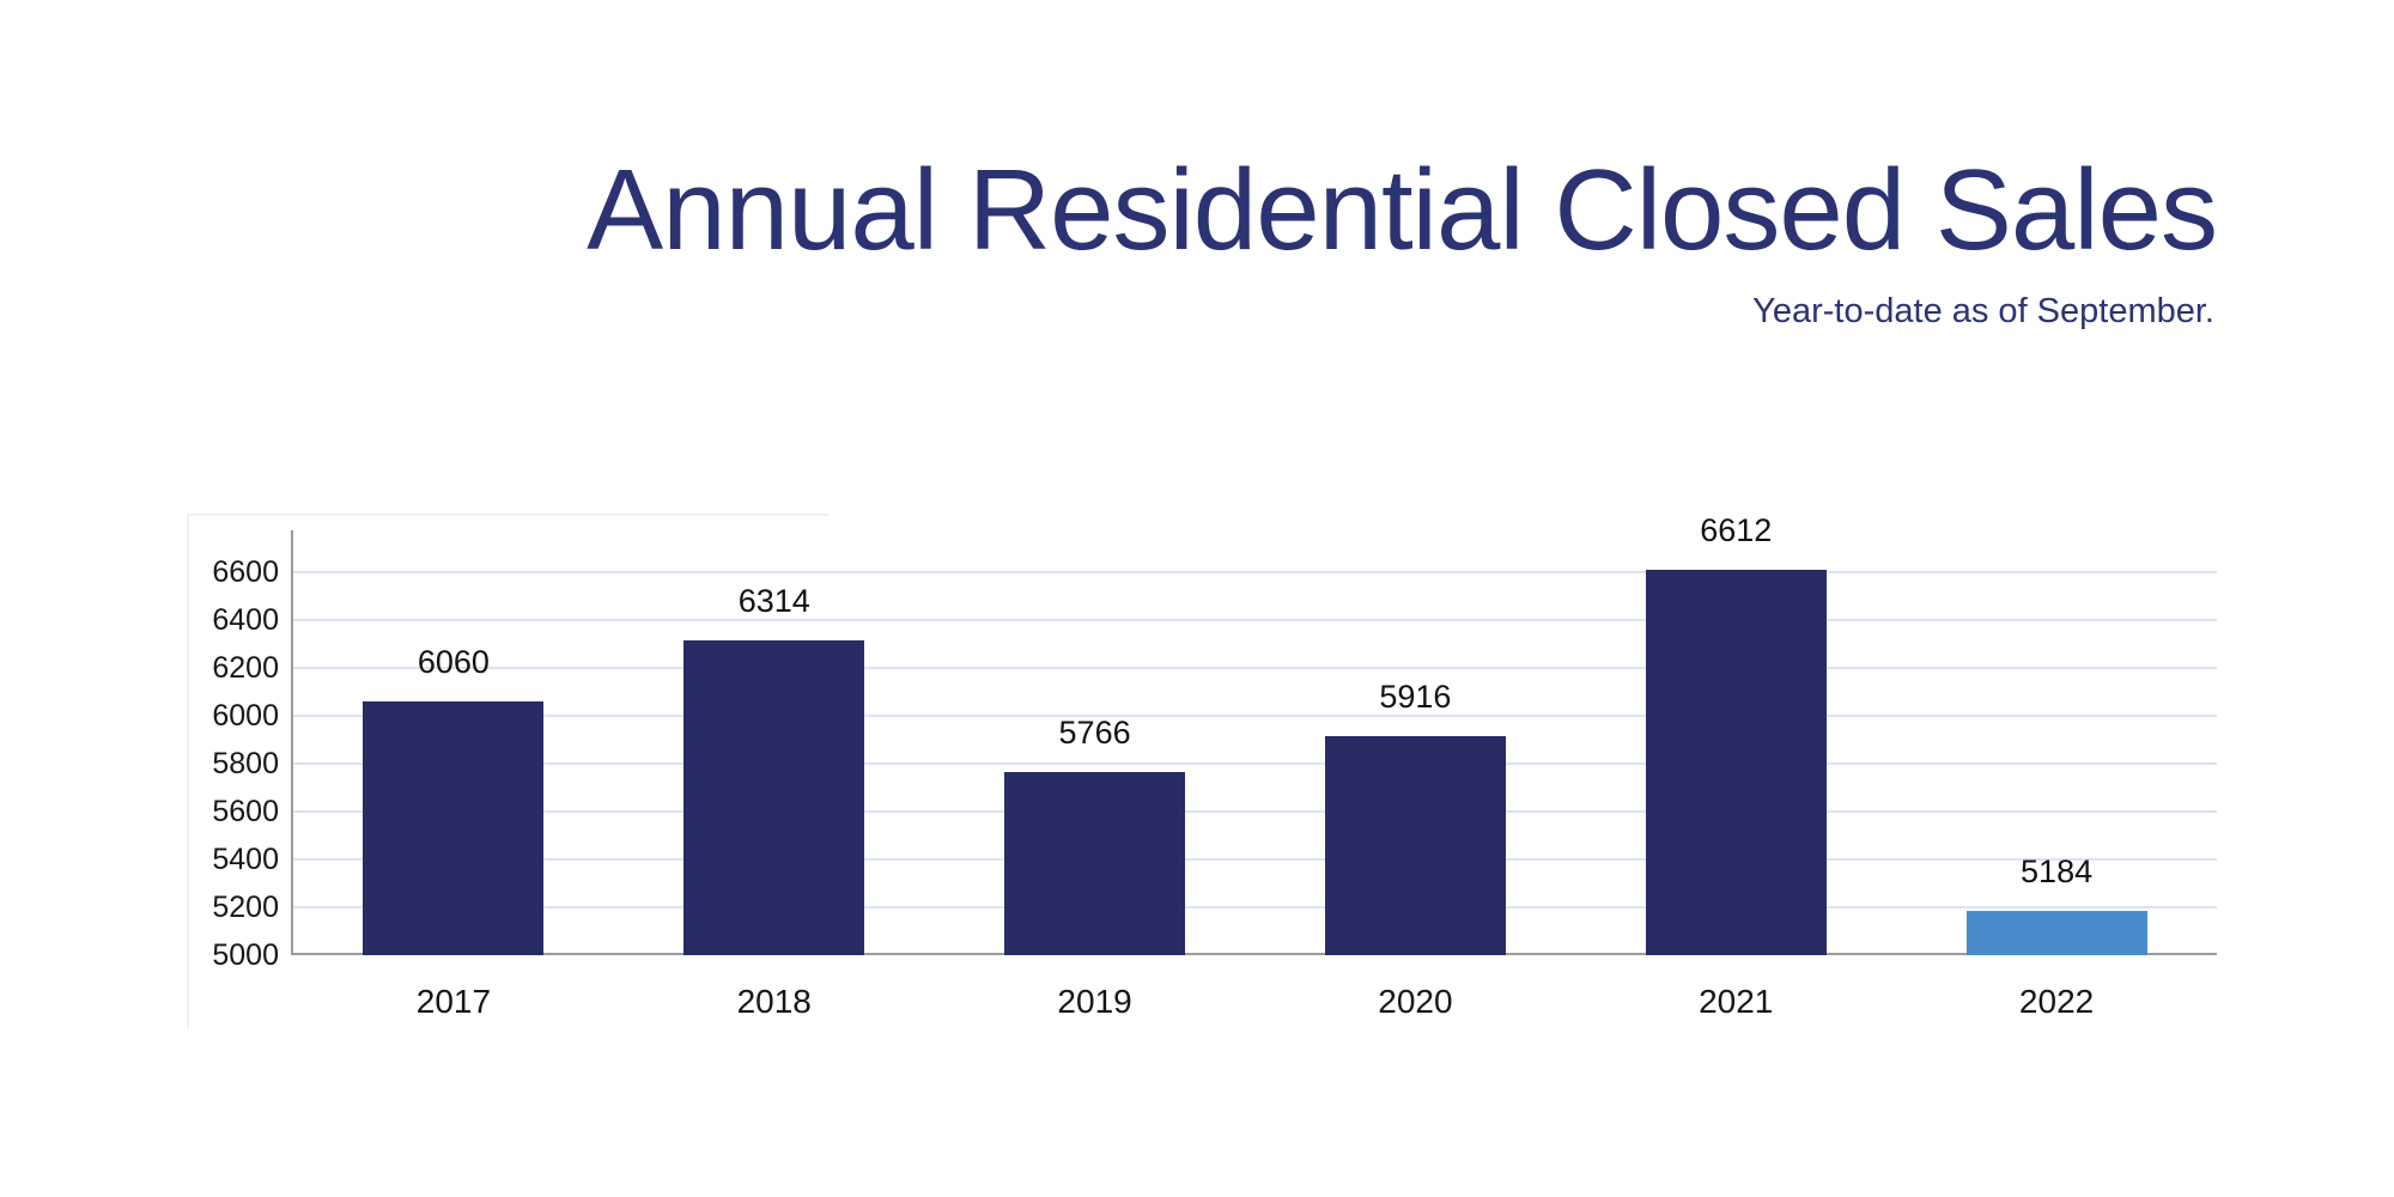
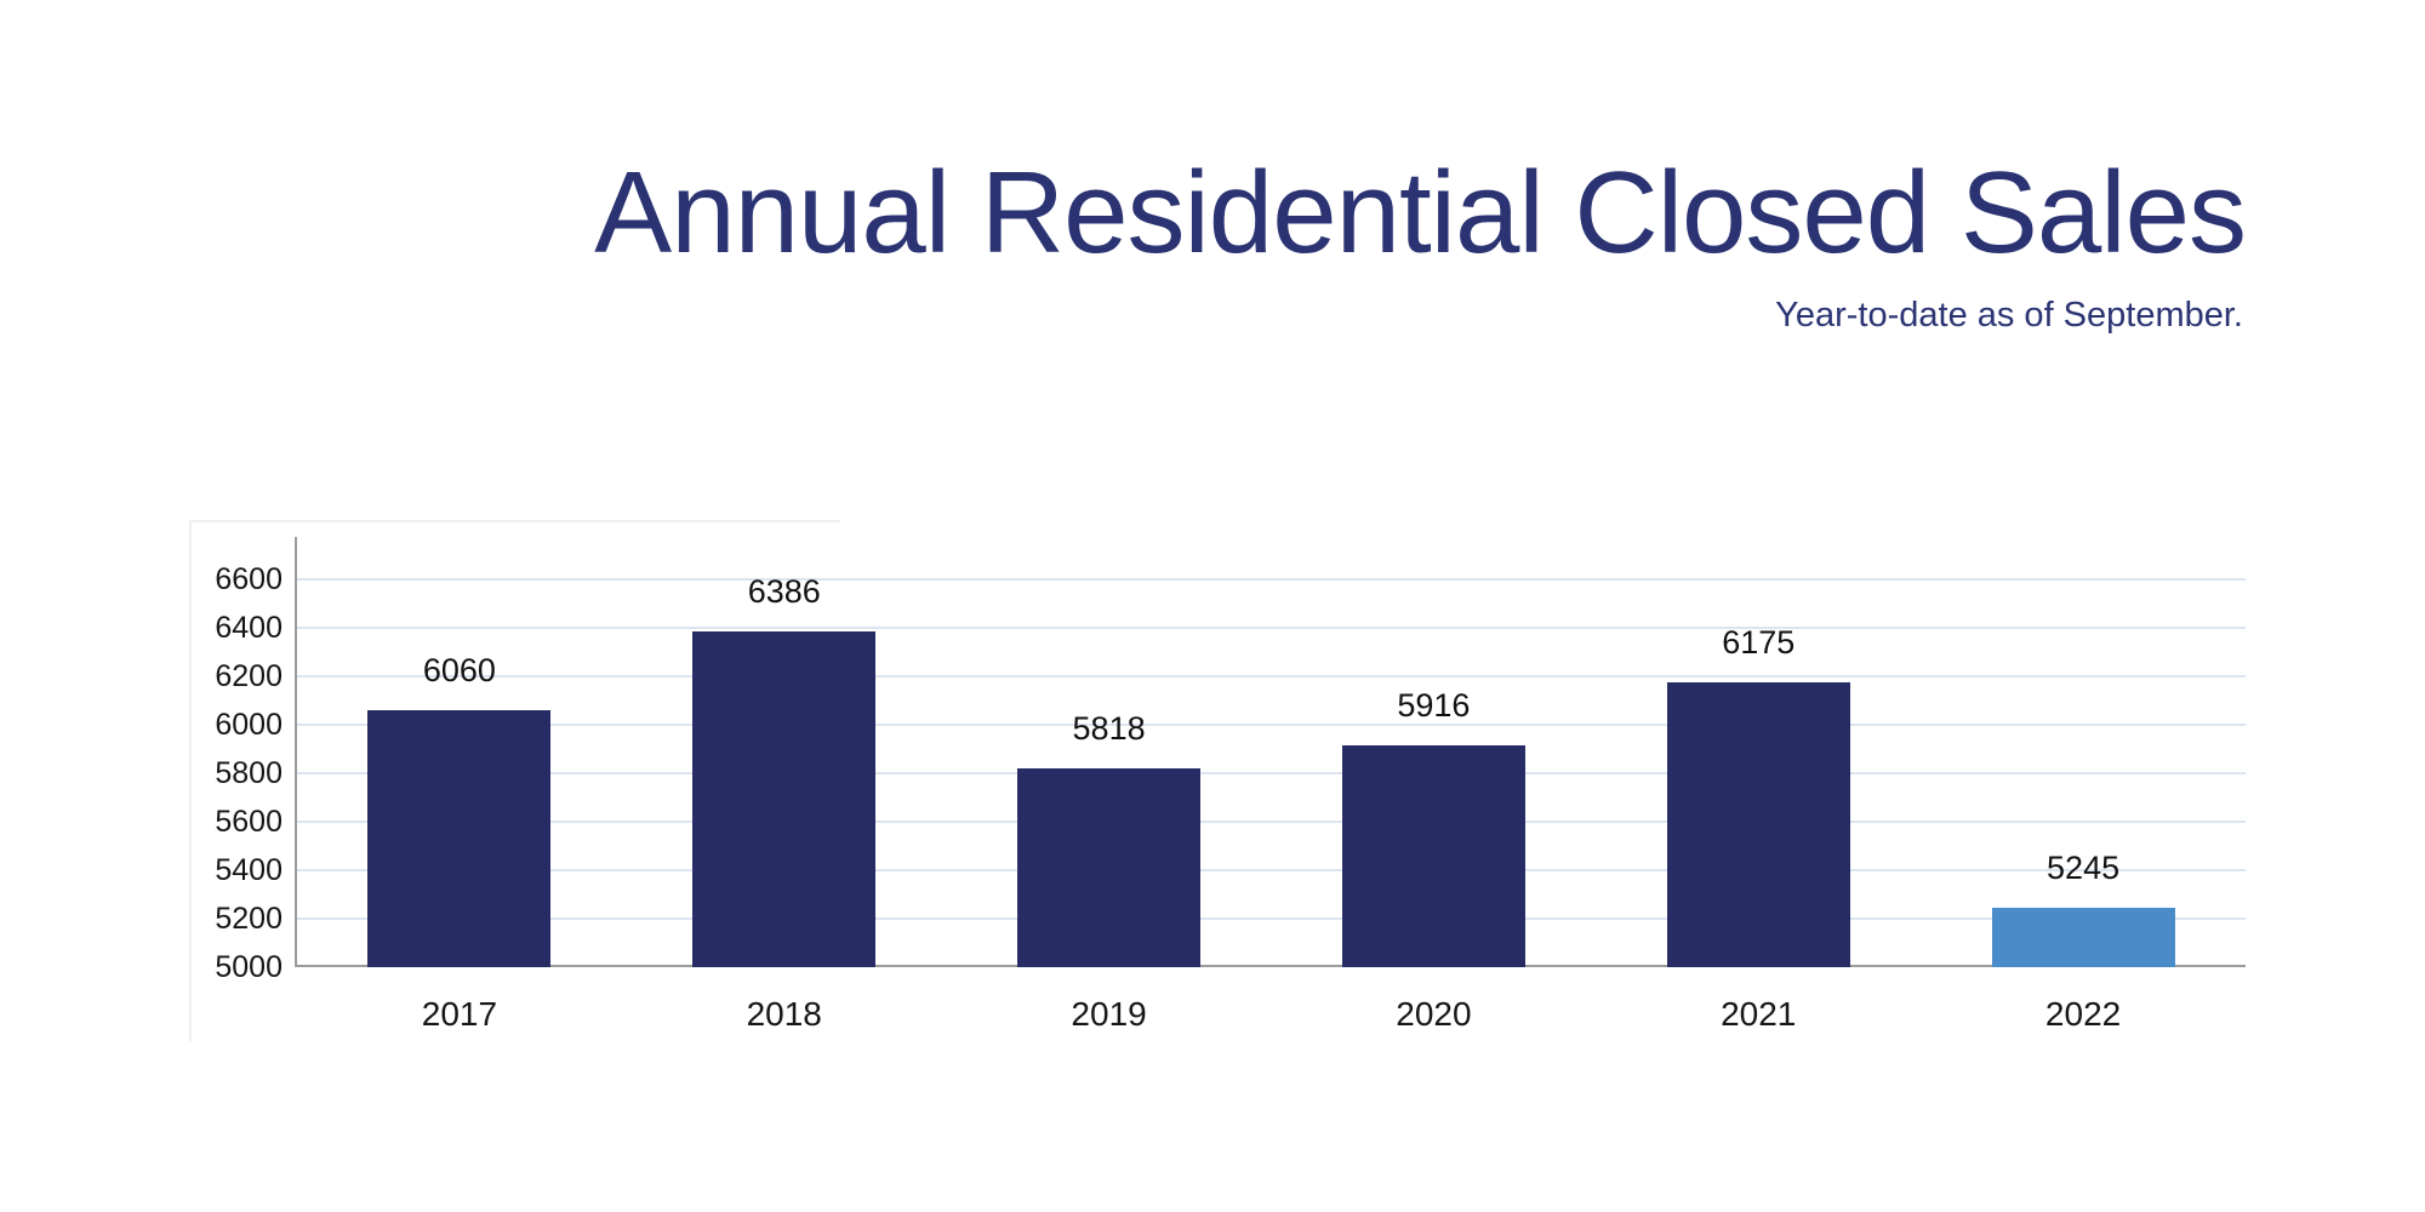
2018: 6314 -> 6386
2019: 5766 -> 5818
2021: 6612 -> 6175
2022: 5184 -> 5245
